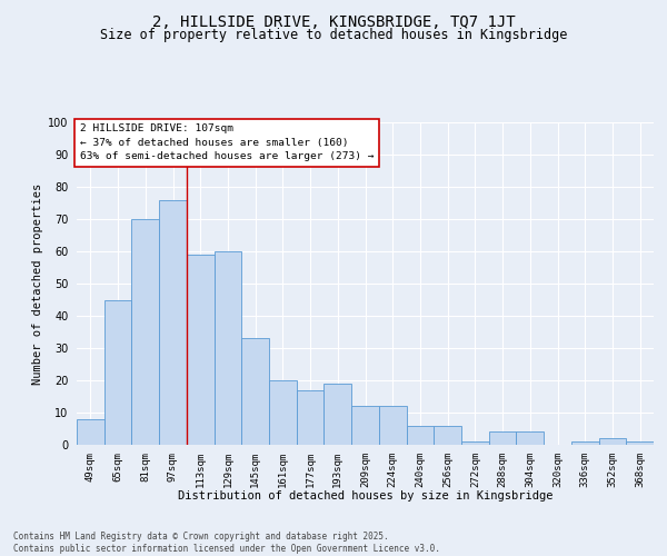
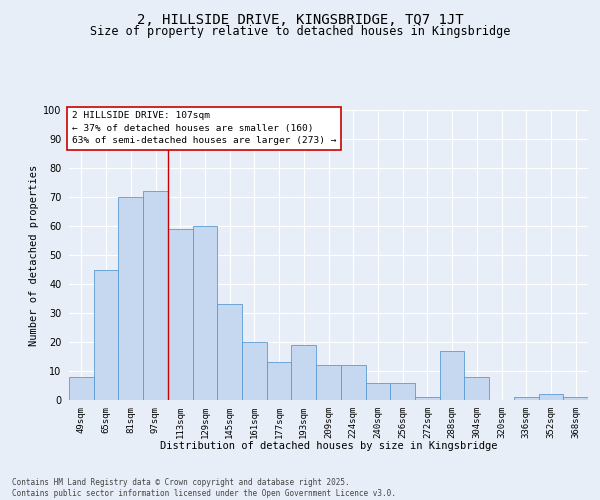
97sqm: 76 -> 72
177sqm: 17 -> 13
288sqm: 4 -> 17
304sqm: 4 -> 8
